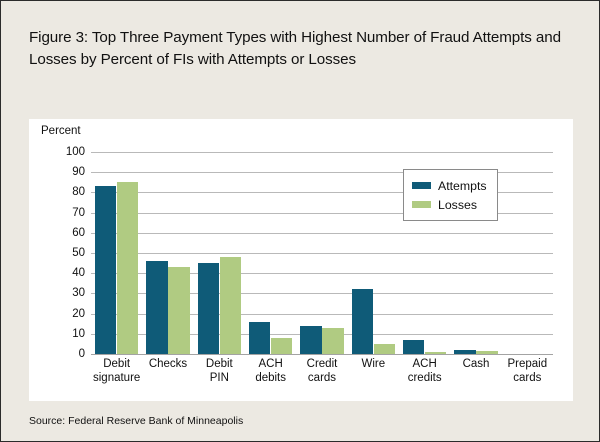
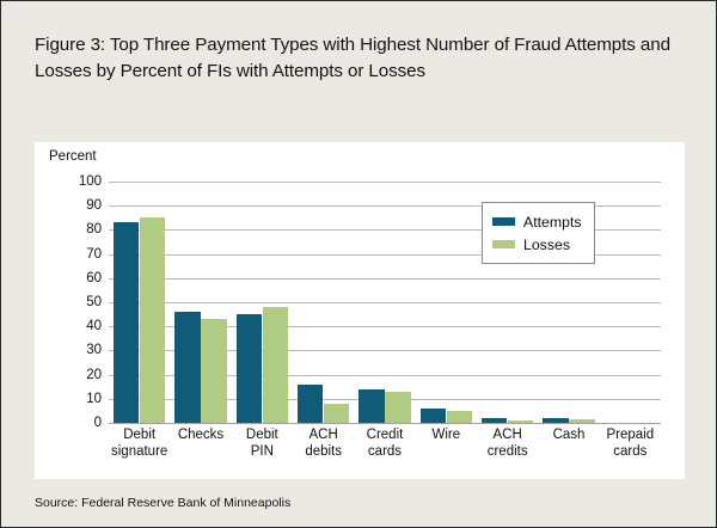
Attempts/Wire: 32 -> 6
Attempts/ACH credits: 7 -> 2
